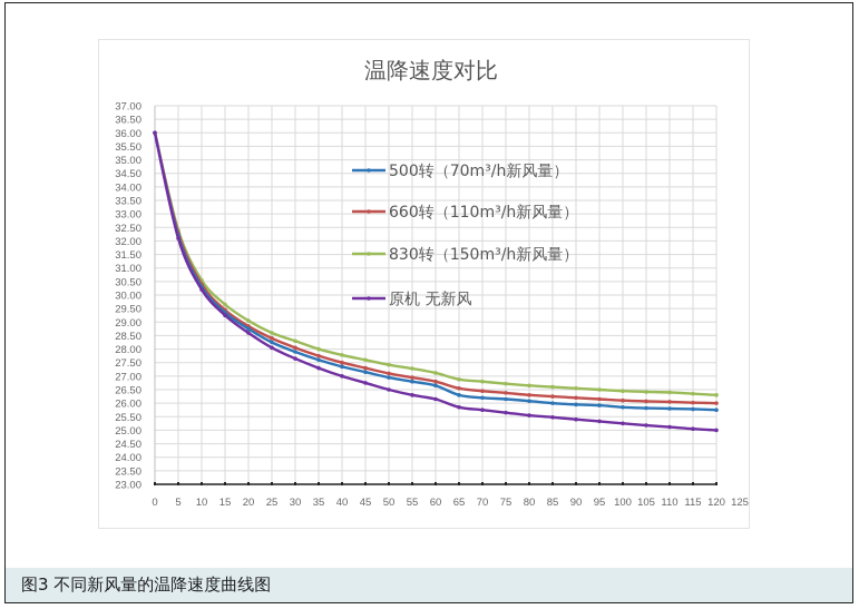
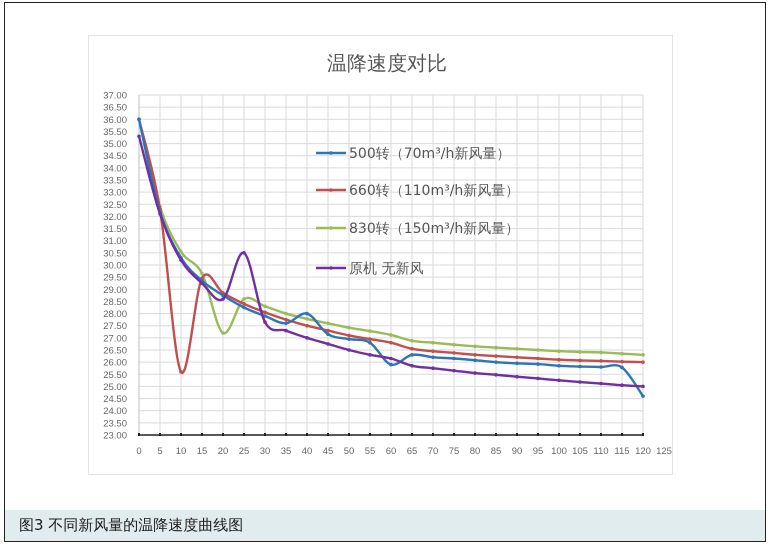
原机 无新风/0: 36.0 -> 35.3
660转（110m³/h新风量）/10: 30.4 -> 25.6
830转（150m³/h新风量）/20: 29.1 -> 27.2
原机 无新风/25: 28.1 -> 30.5
500转（70m³/h新风量）/40: 27.4 -> 28.0
500转（70m³/h新风量）/60: 26.6 -> 25.9
500转（70m³/h新风量）/120: 25.8 -> 24.6
